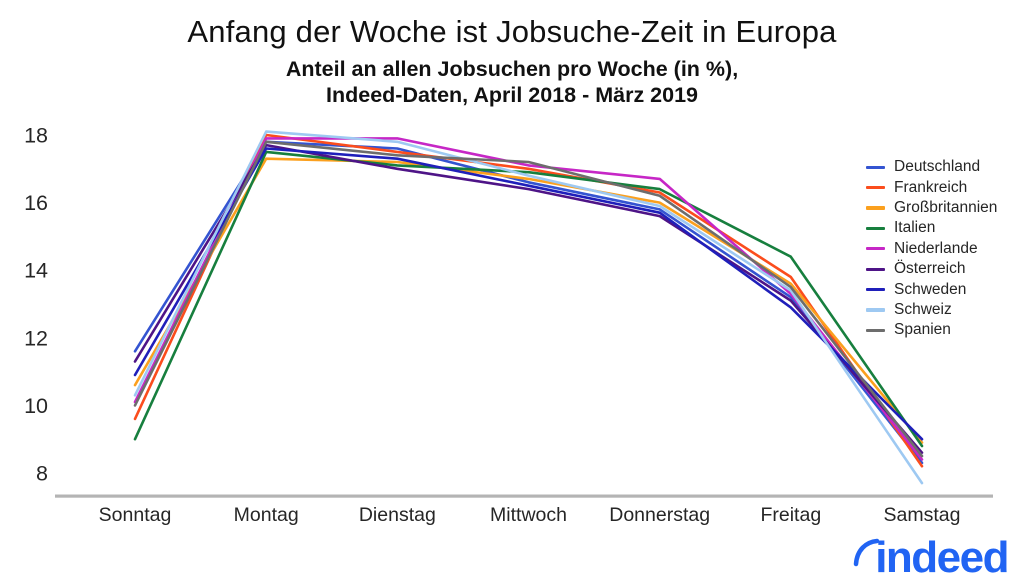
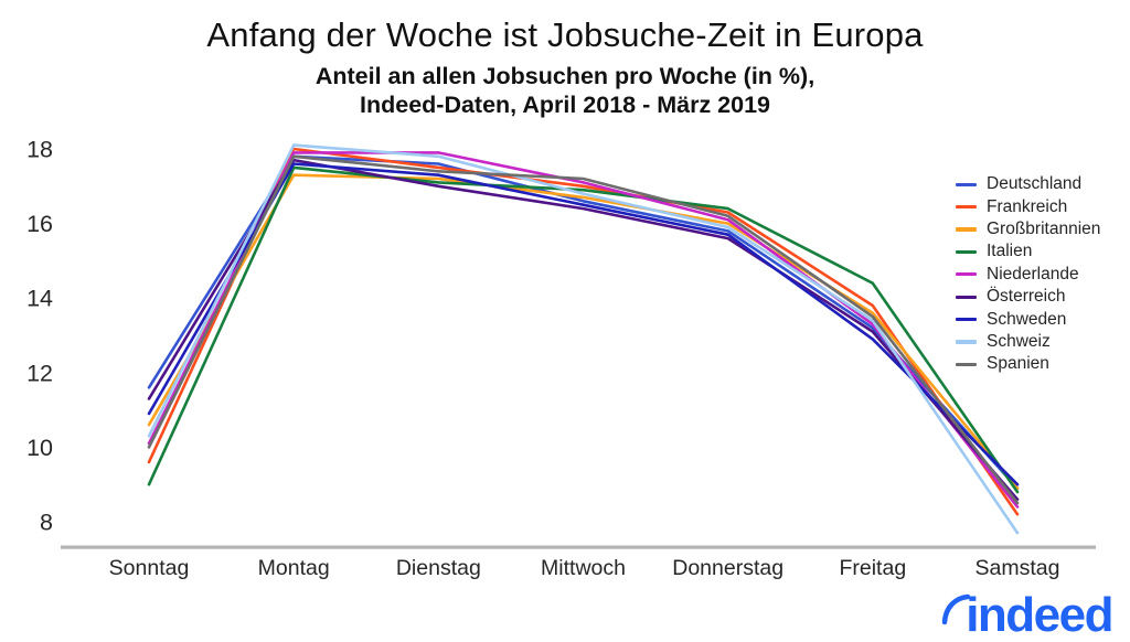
Niederlande/Donnerstag: 16.7 -> 16.1
Deutschland/Samstag: 8.3 -> 8.9
